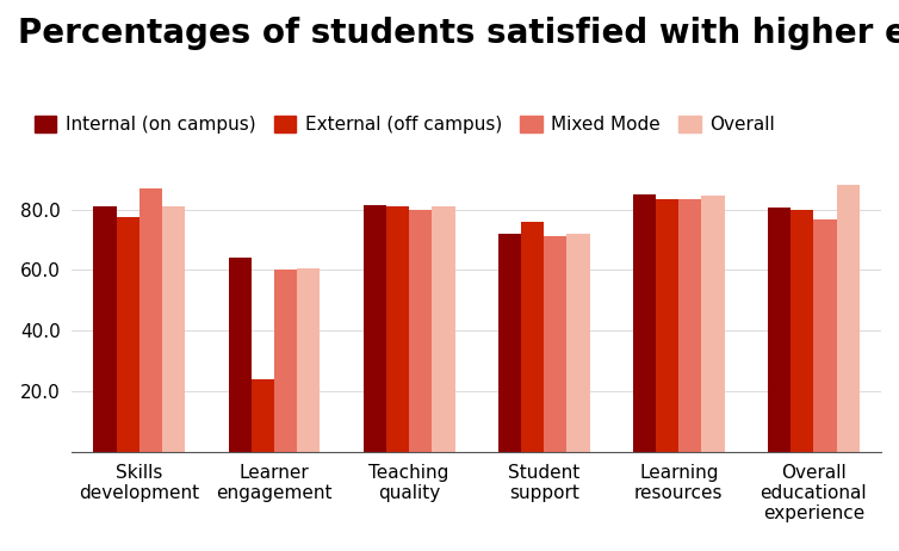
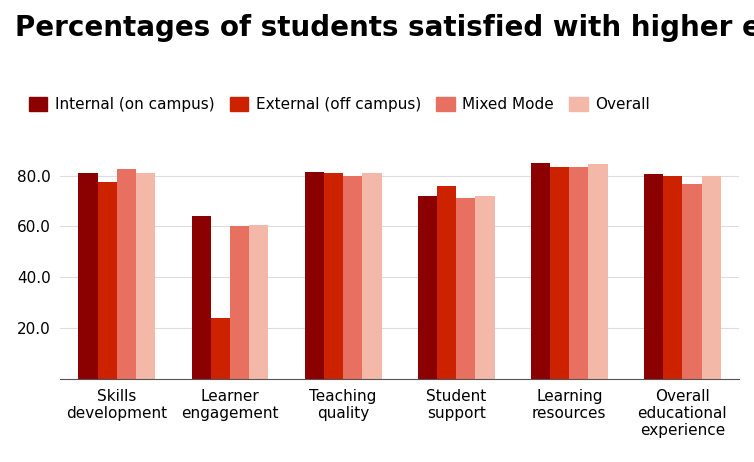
Mixed Mode/Skills development: 87.0 -> 82.5
Overall/Overall educational experience: 88.0 -> 80.0
